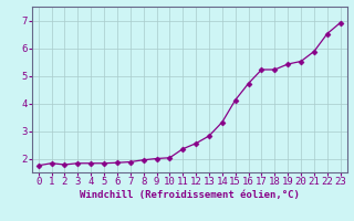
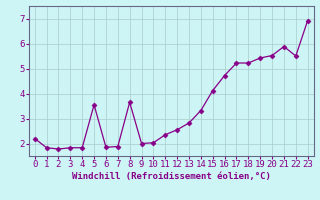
0: 1.75 -> 2.20
5: 1.83 -> 3.55
8: 1.95 -> 3.65
22: 6.52 -> 5.50
